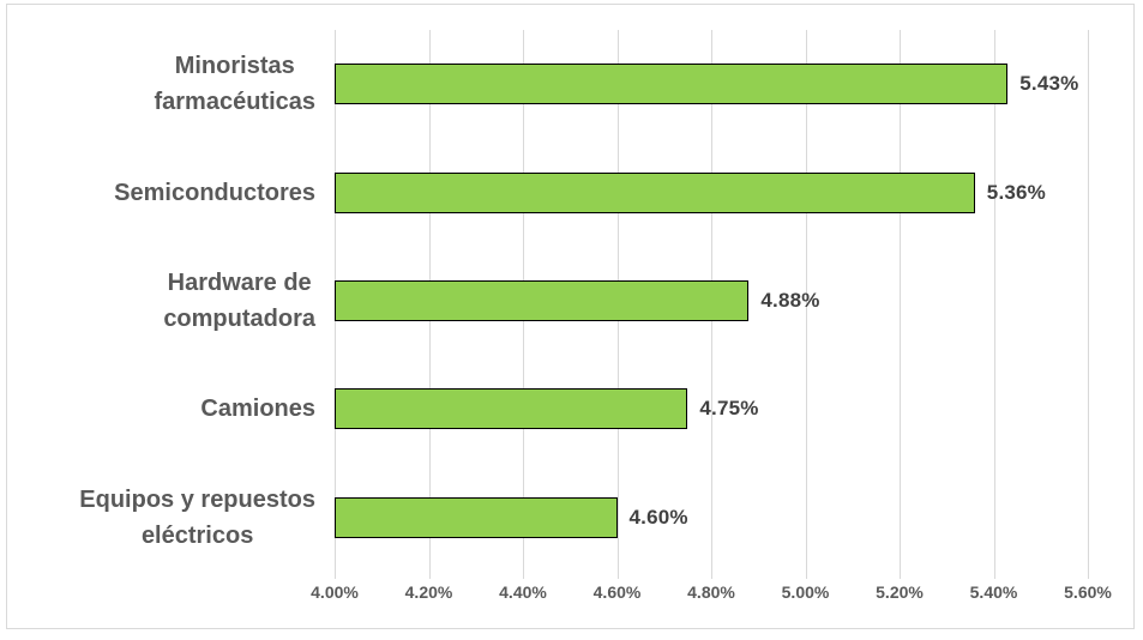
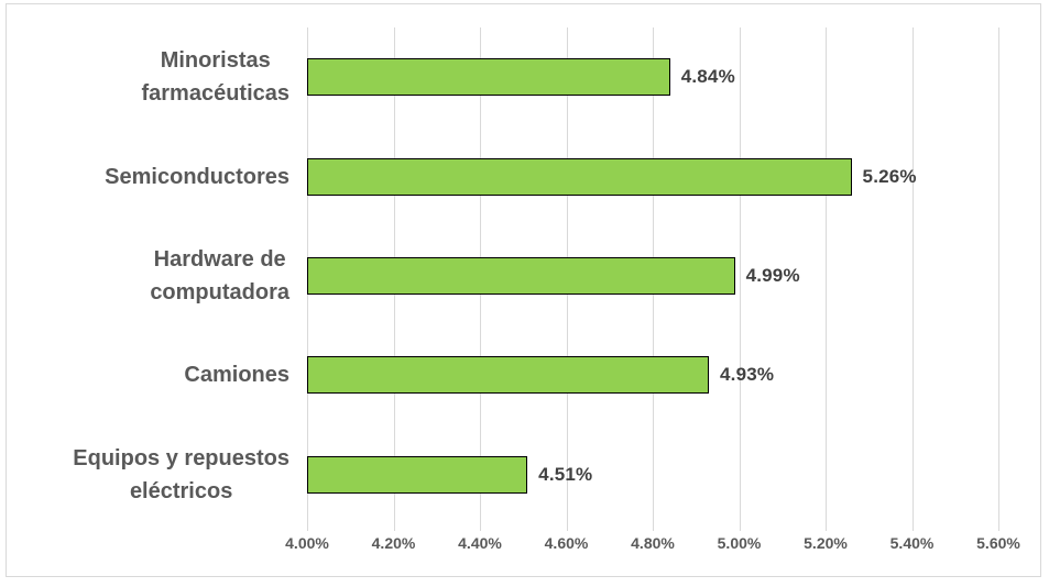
Minoristas farmacéuticas: 5.43% -> 4.84%
Semiconductores: 5.36% -> 5.26%
Hardware de computadora: 4.88% -> 4.99%
Camiones: 4.75% -> 4.93%
Equipos y repuestos eléctricos: 4.60% -> 4.51%
